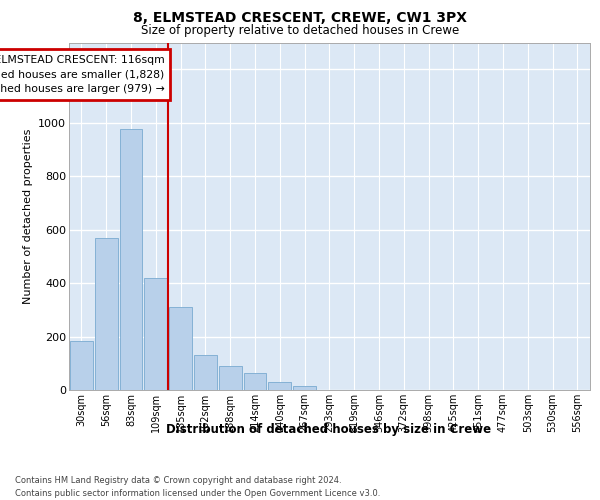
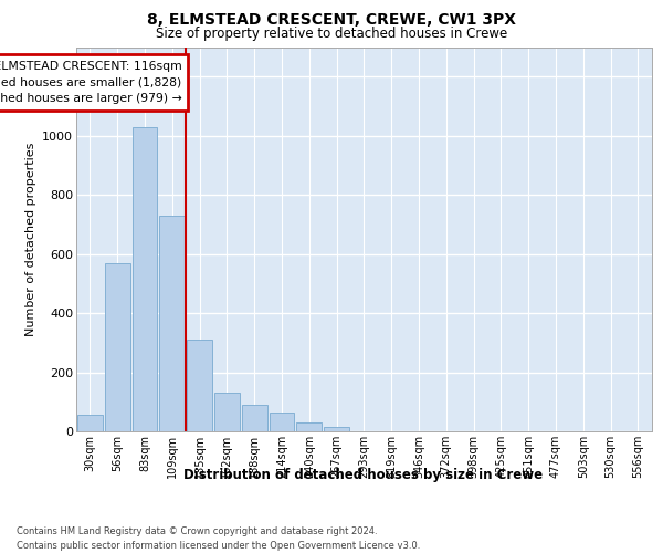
30sqm: 185 -> 55
83sqm: 975 -> 1030
109sqm: 420 -> 730
